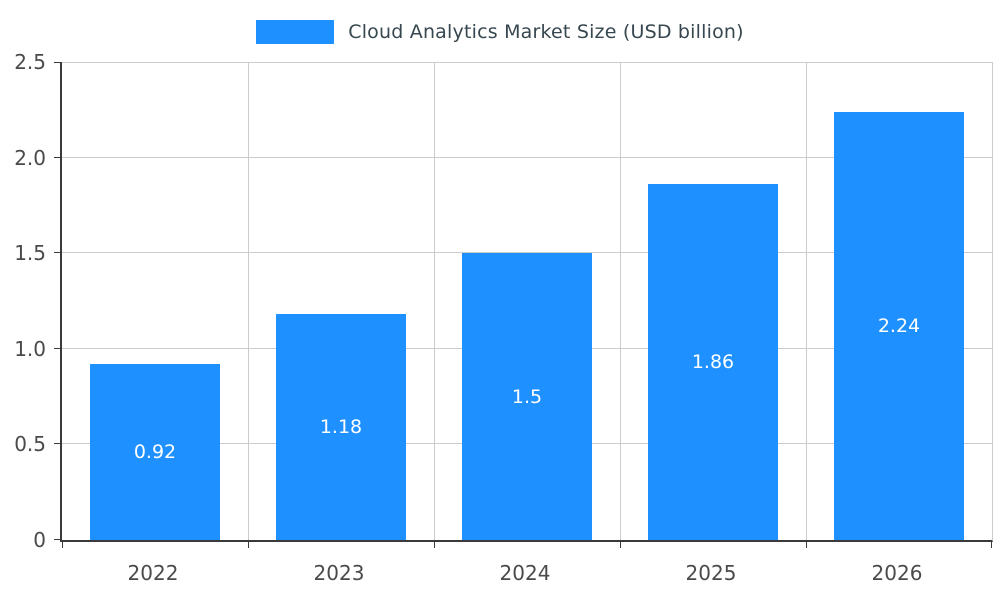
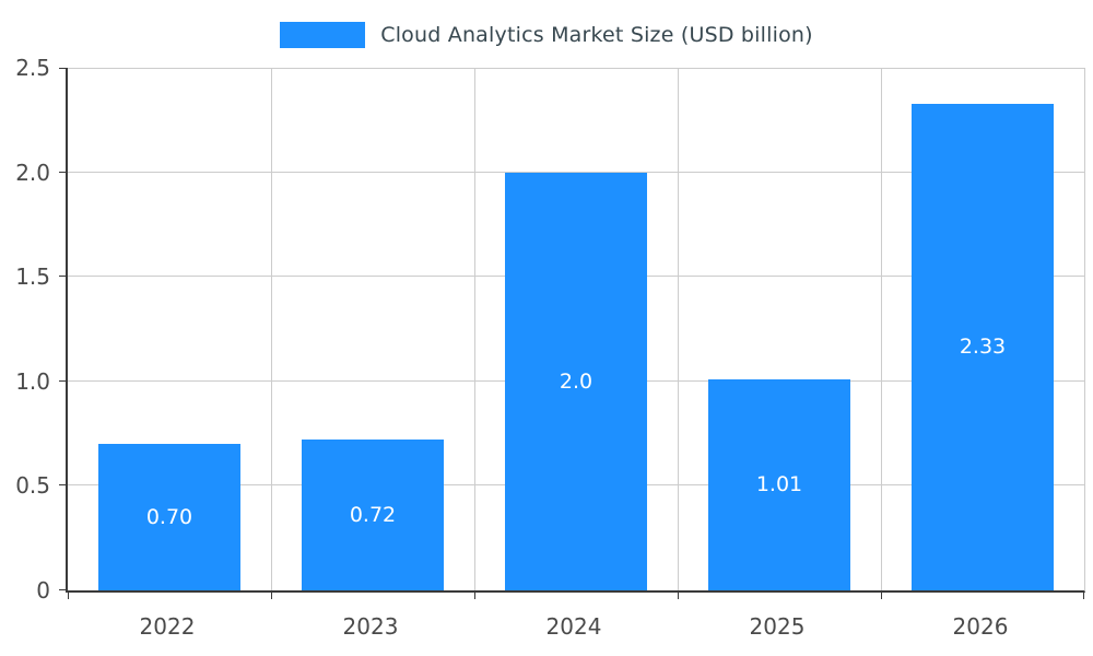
2022: 0.92 -> 0.70
2023: 1.18 -> 0.72
2024: 1.5 -> 2.0
2025: 1.86 -> 1.01
2026: 2.24 -> 2.33
